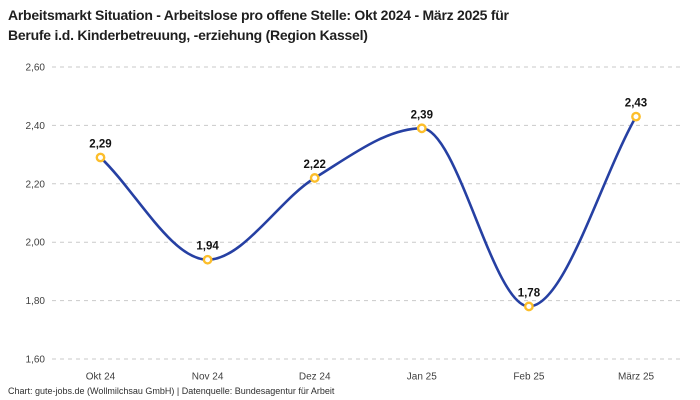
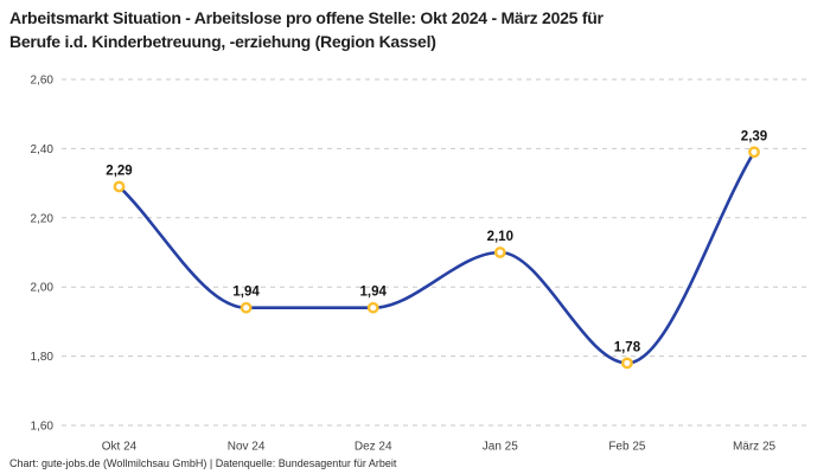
Dez 24: 2,22 -> 1,94
Jan 25: 2,39 -> 2,10
März 25: 2,43 -> 2,39
